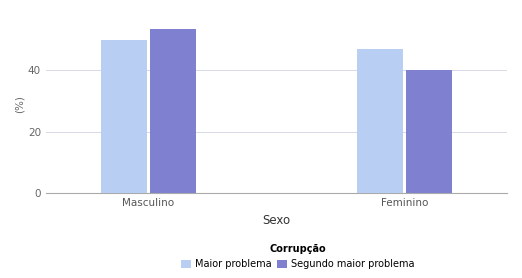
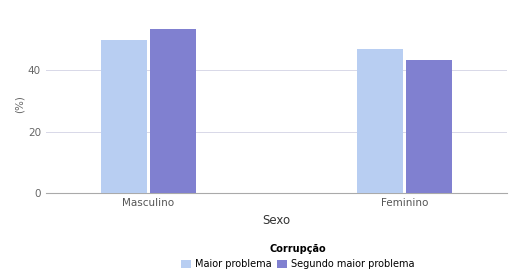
Segundo maior problema/Feminino: 40.0 -> 43.5
